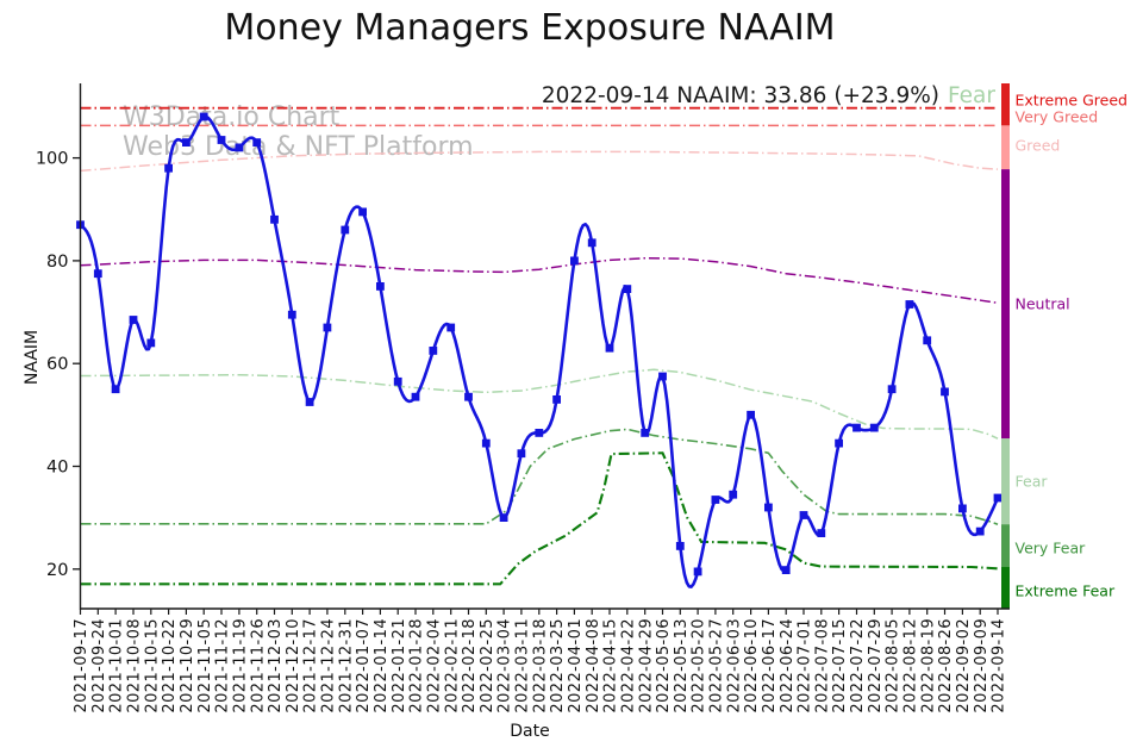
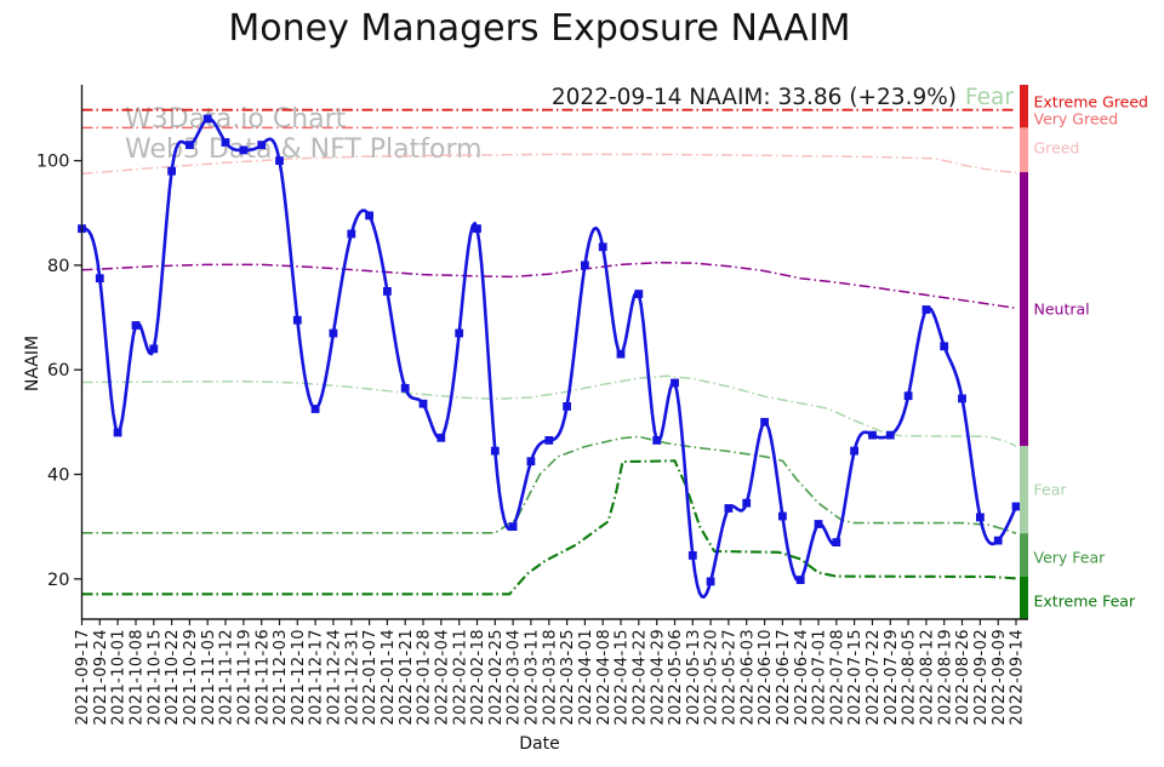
2021-10-01: 55 -> 48
2021-12-03: 88 -> 100
2022-02-04: 62 -> 47
2022-02-18: 54 -> 87
